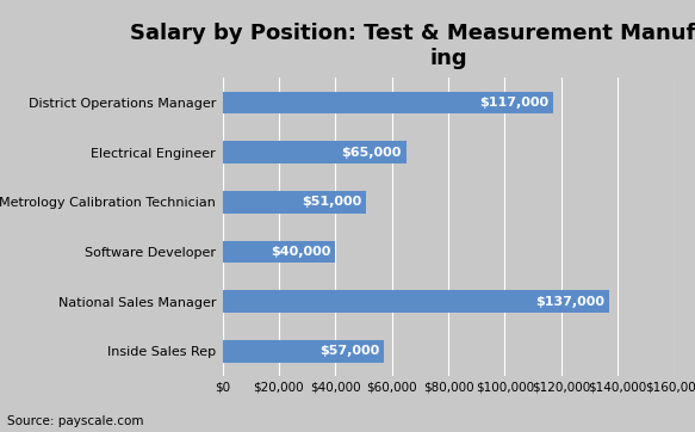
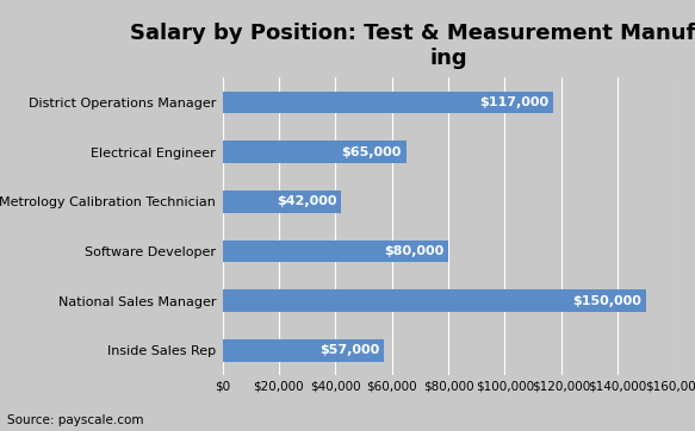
Metrology Calibration Technician: $51,000 -> $42,000
Software Developer: $40,000 -> $80,000
National Sales Manager: $137,000 -> $150,000
